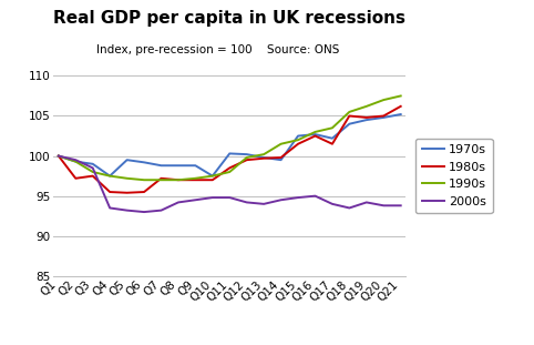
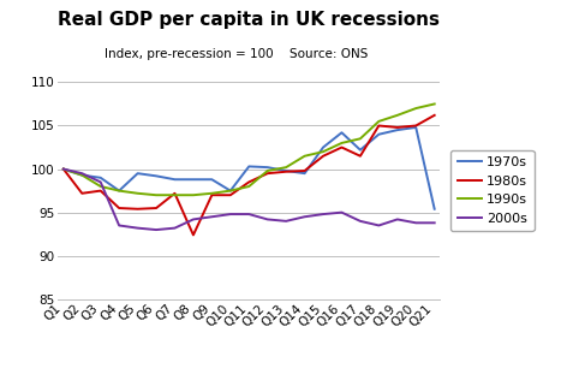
1980s/Q8: 97.0 -> 92.4
1970s/Q16: 102.7 -> 104.2
1970s/Q21: 105.2 -> 95.4
